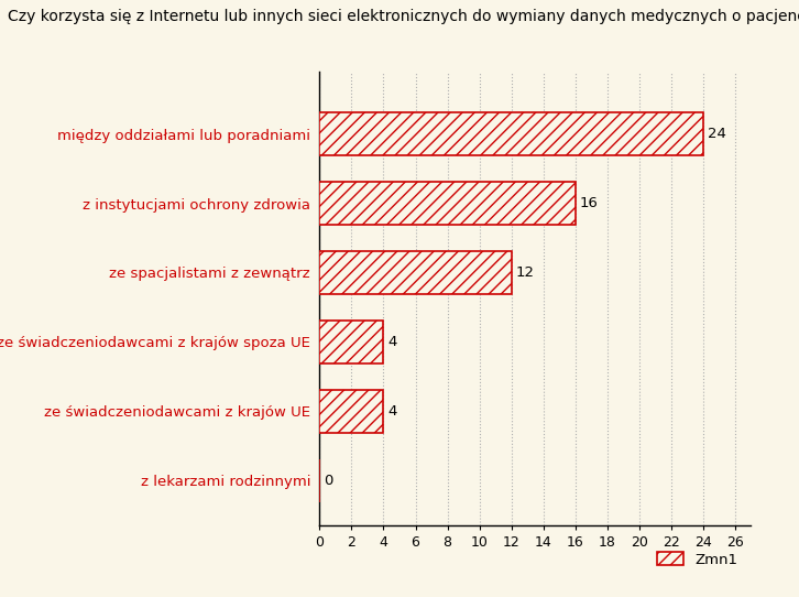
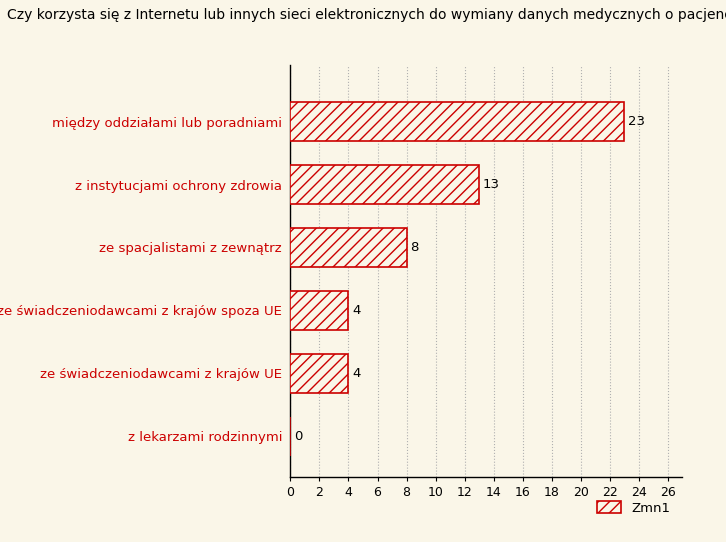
między oddziałami lub poradniami: 24 -> 23
z instytucjami ochrony zdrowia: 16 -> 13
ze spacjalistami z zewnątrz: 12 -> 8
